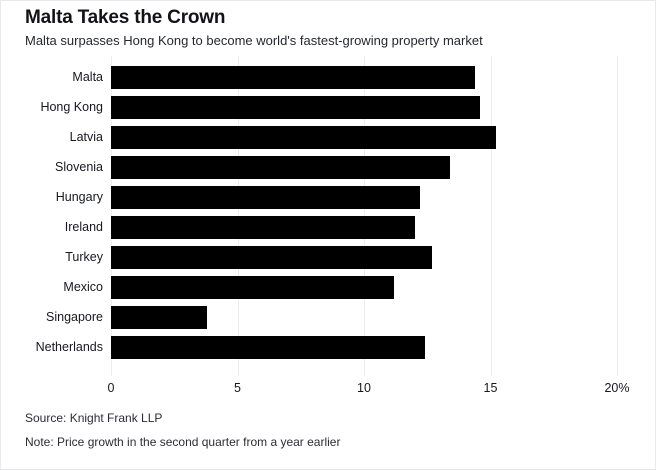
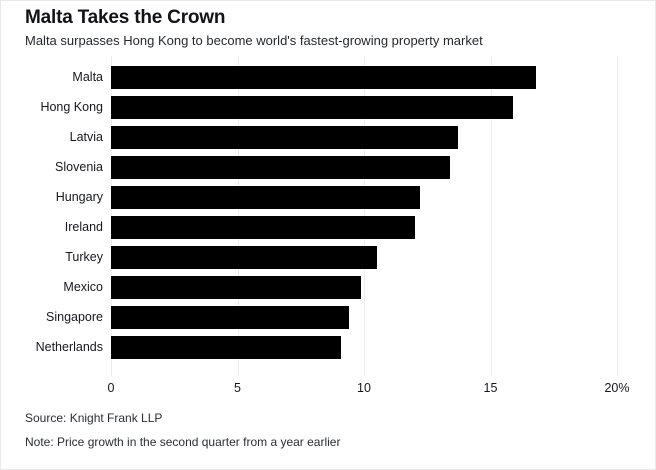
Malta: 14.4% -> 16.8%
Hong Kong: 14.6% -> 15.9%
Latvia: 15.2% -> 13.7%
Turkey: 12.7% -> 10.5%
Mexico: 11.2% -> 9.9%
Singapore: 3.8% -> 9.4%
Netherlands: 12.4% -> 9.1%
